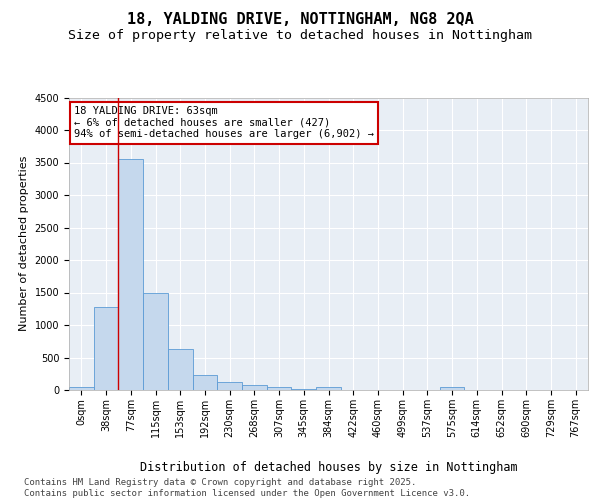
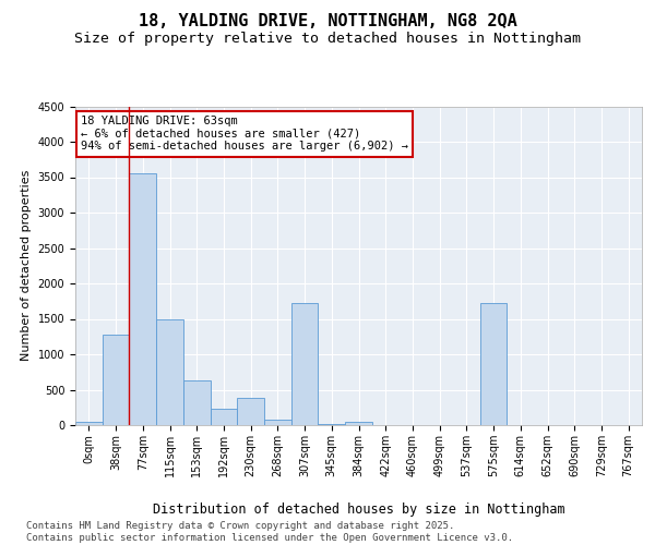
230sqm: 130 -> 380
307sqm: 50 -> 1720
575sqm: 50 -> 1720
